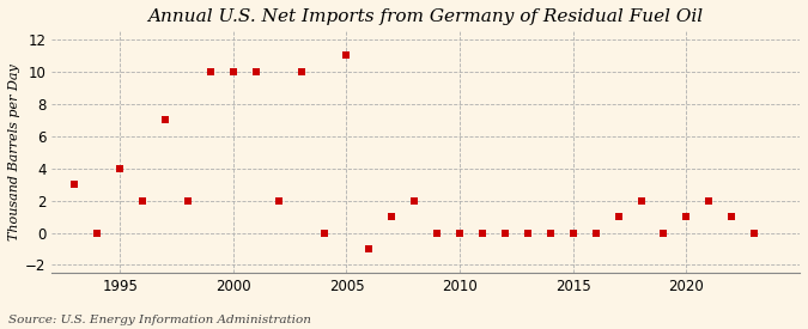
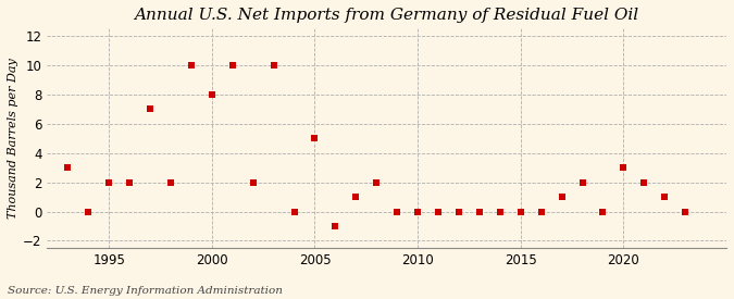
1995: 4 -> 2
2000: 10 -> 8
2005: 11 -> 5
2020: 1 -> 3
